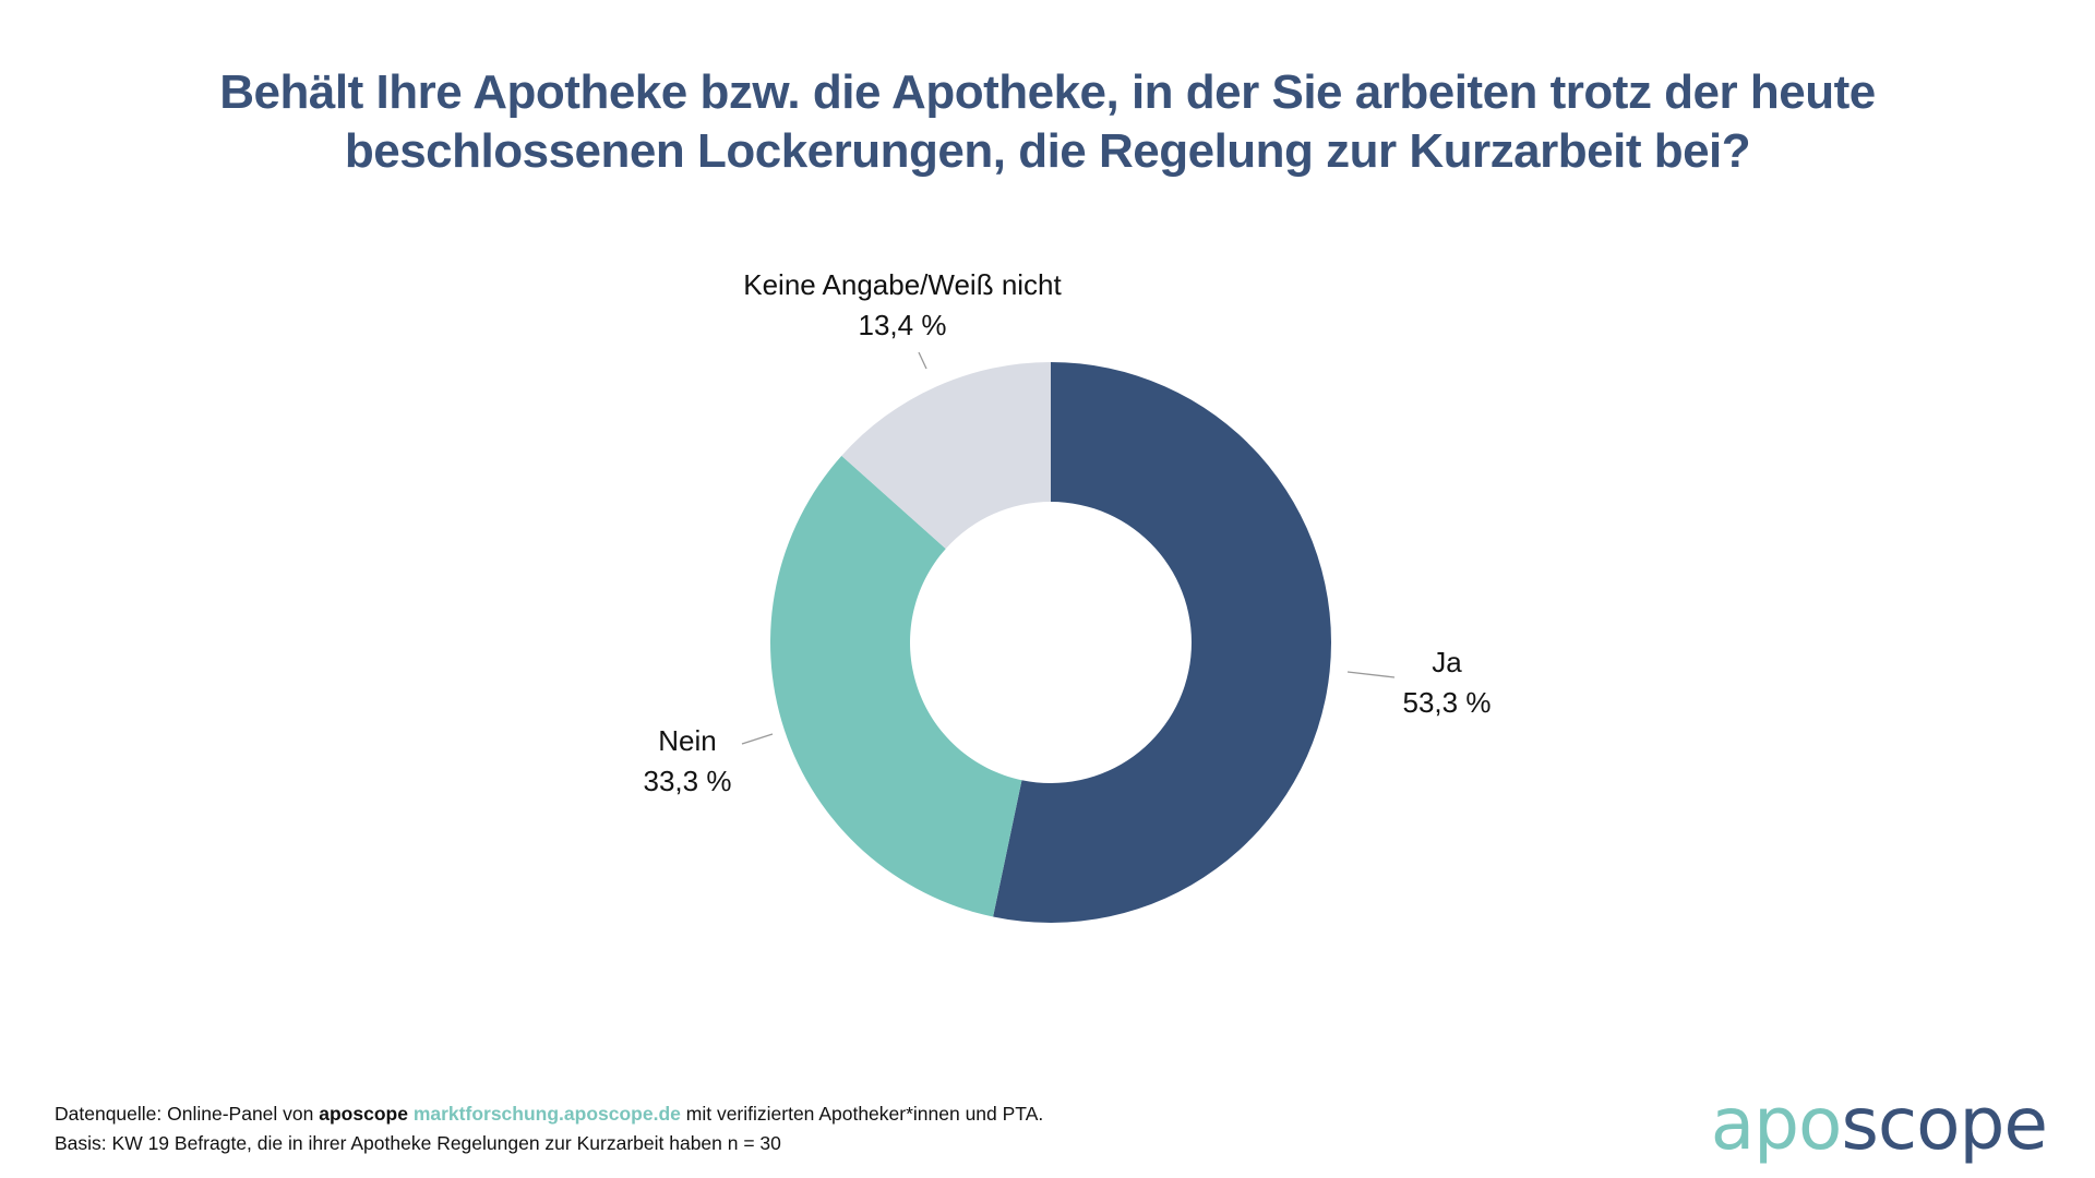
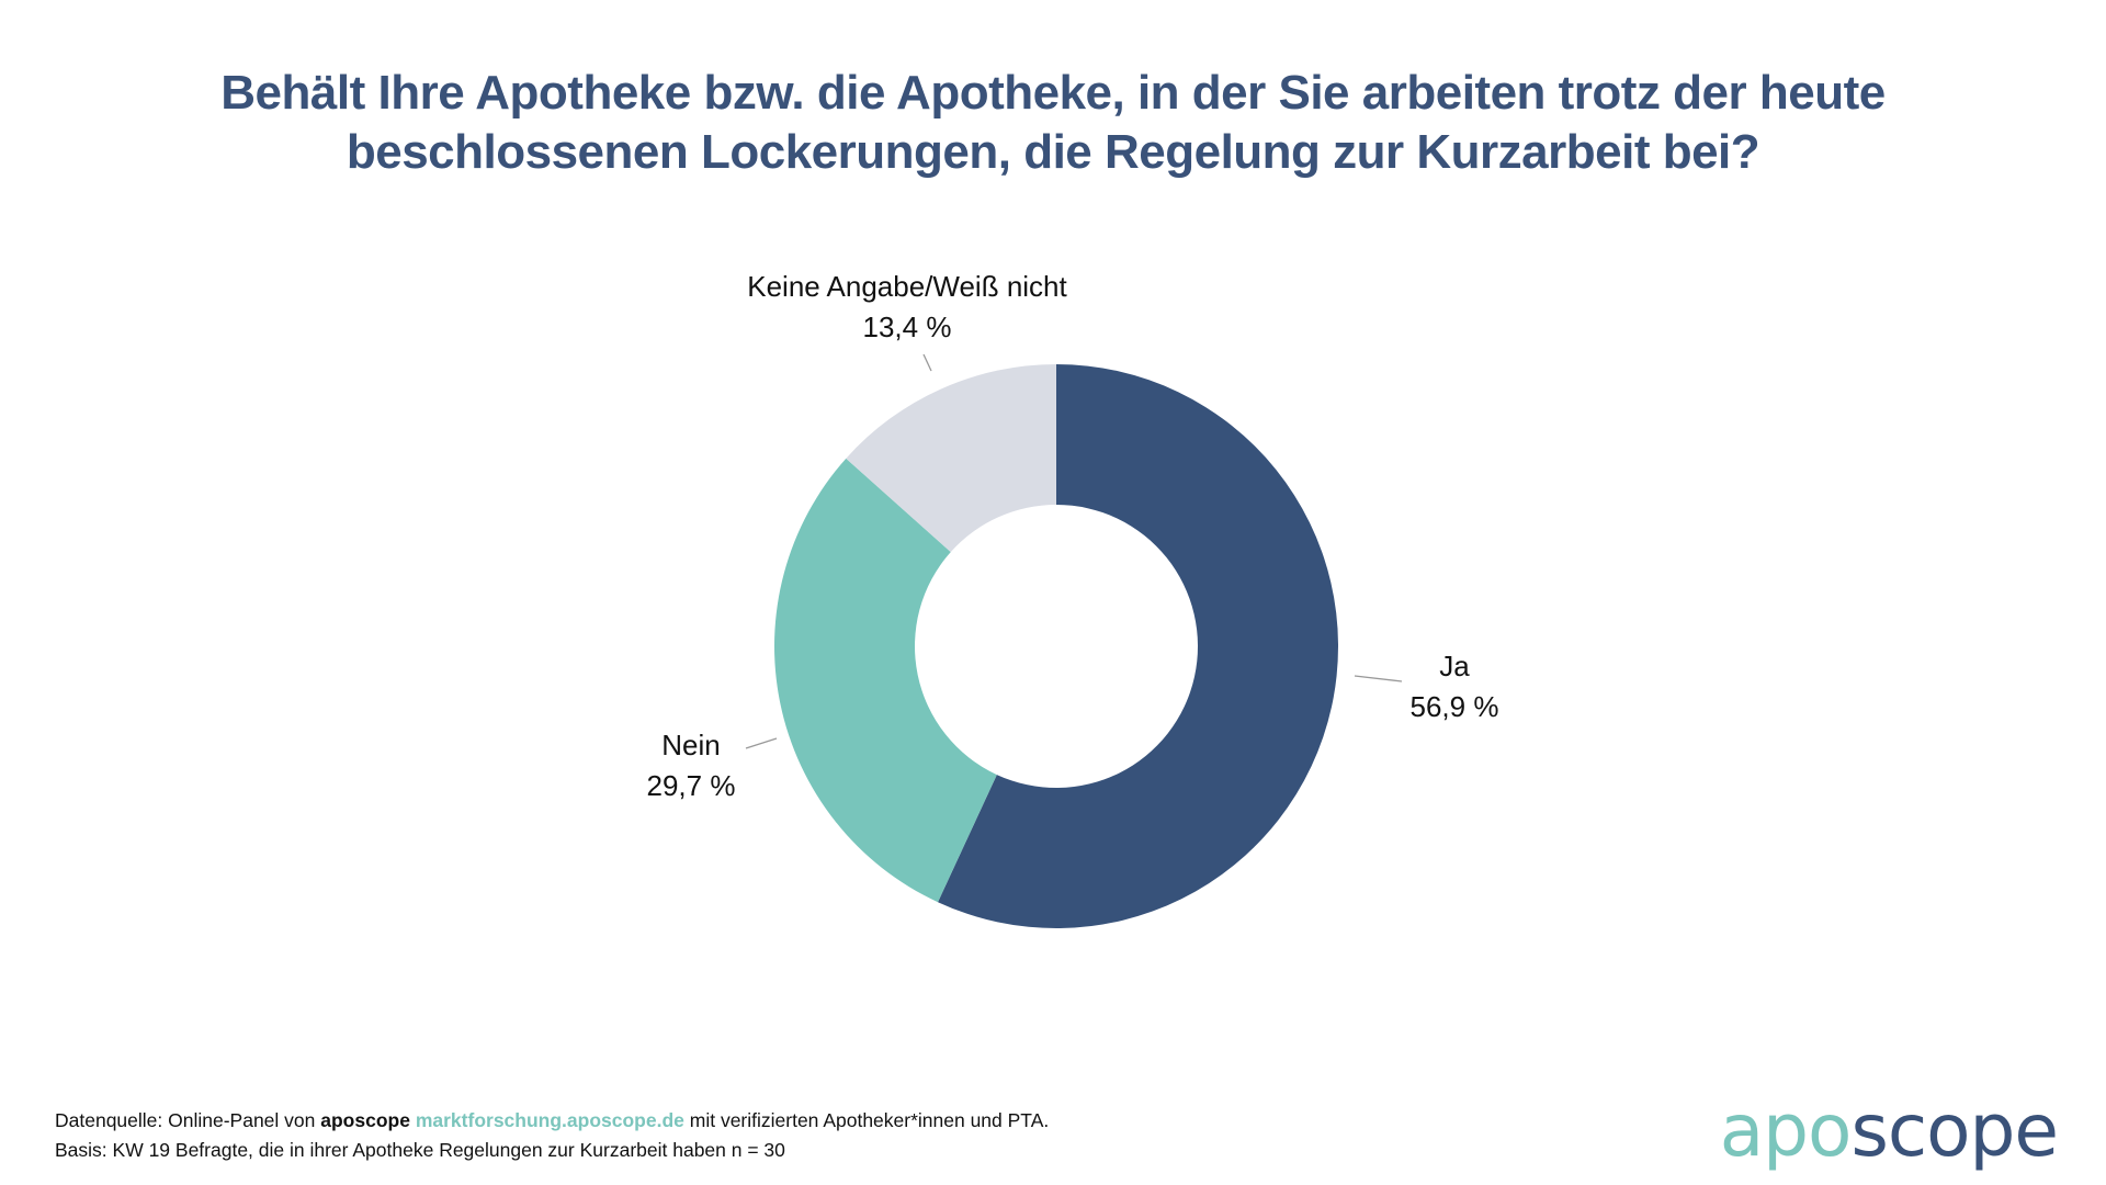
Ja: 53,3 -> 56,9
Nein: 33,3 -> 29,7
